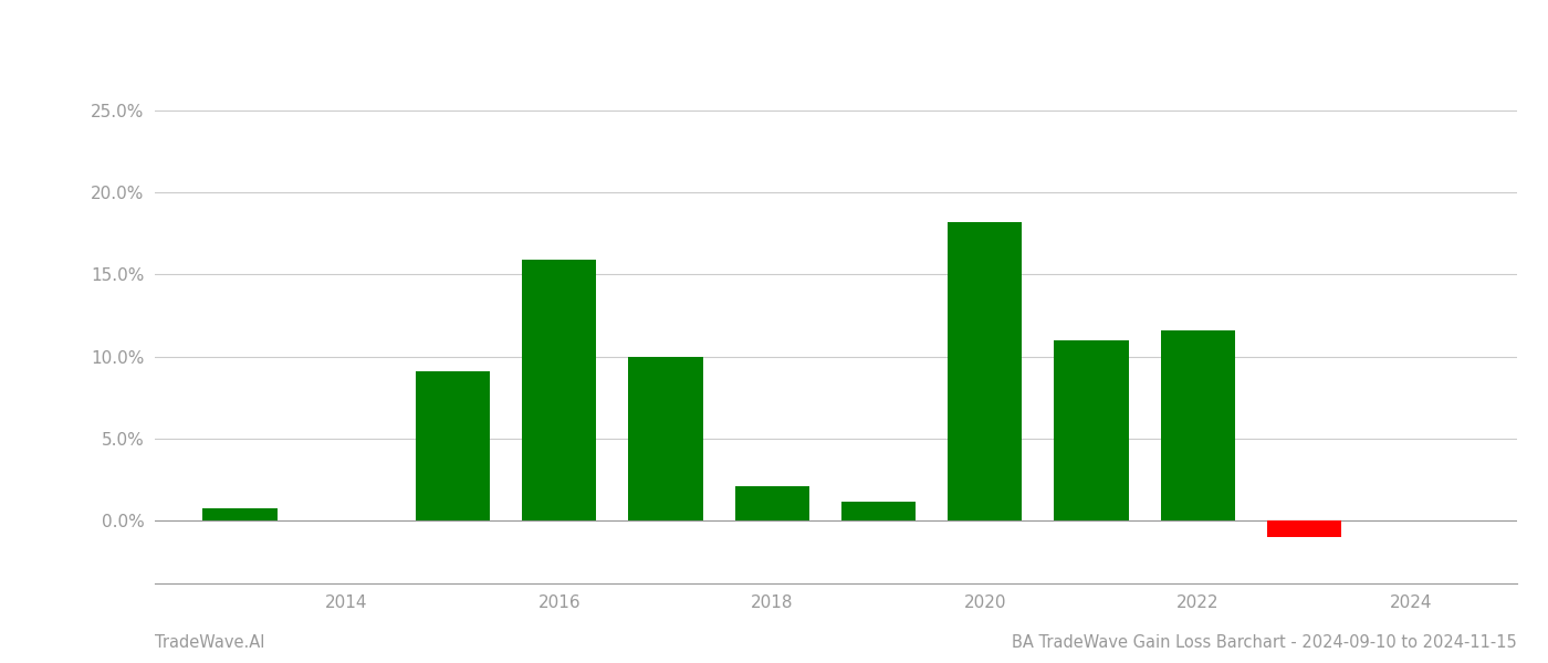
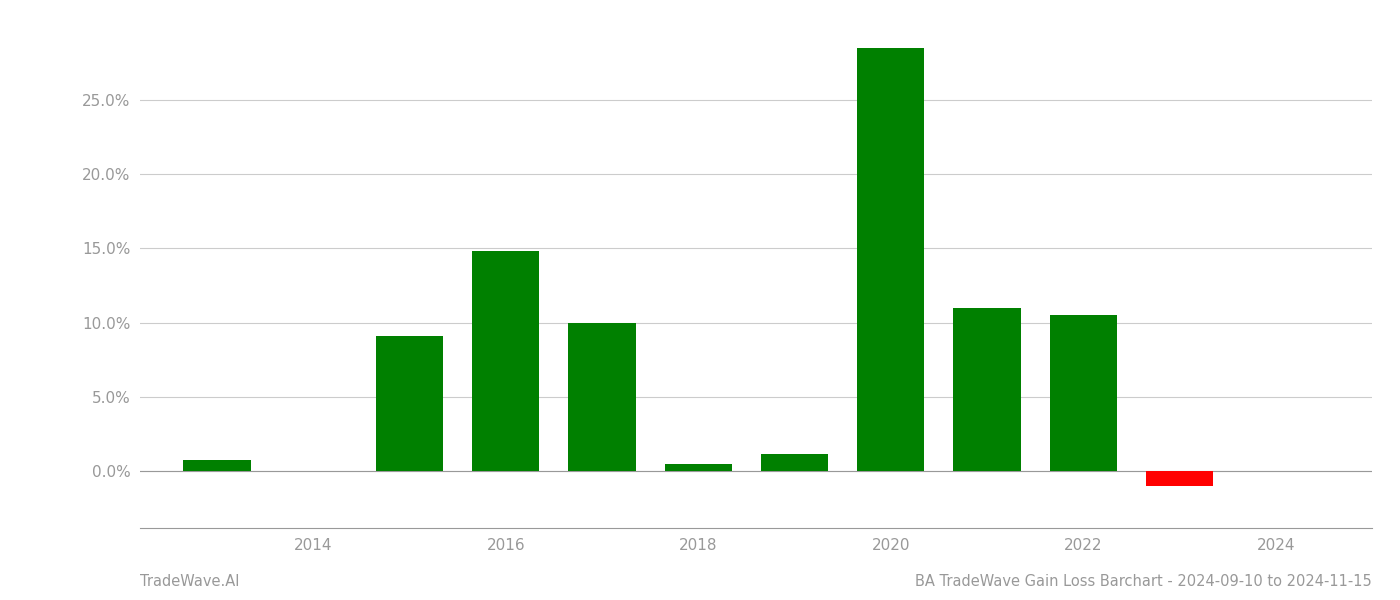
2016: 15.9% -> 14.8%
2018: 2.1% -> 0.5%
2020: 18.2% -> 28.5%
2022: 11.6% -> 10.5%
